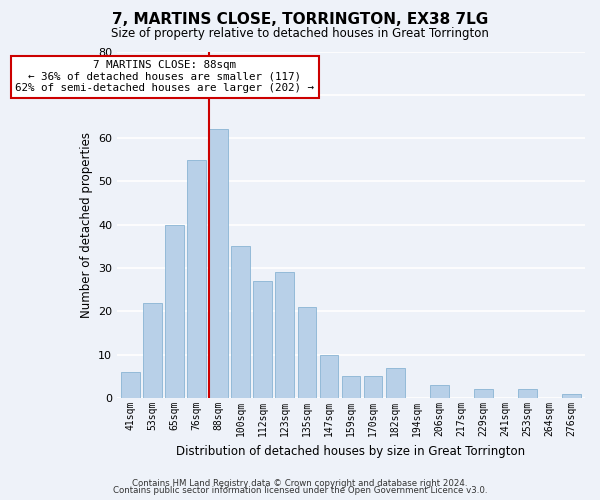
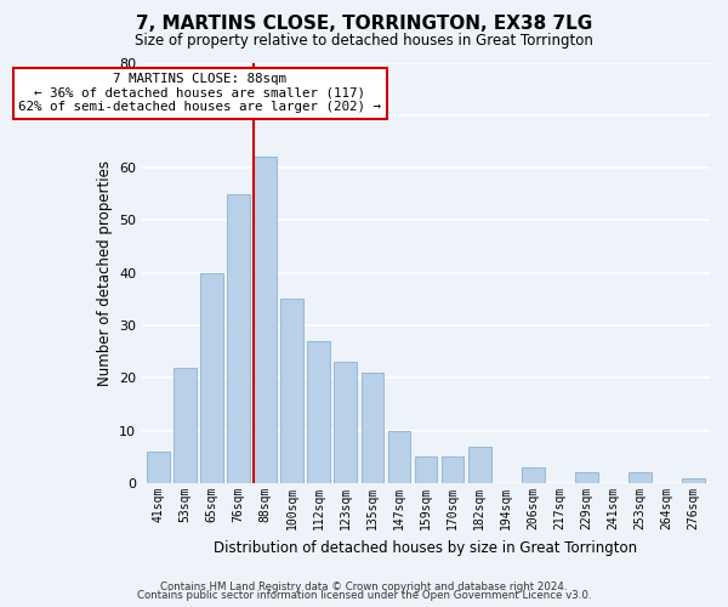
123sqm: 29 -> 23
